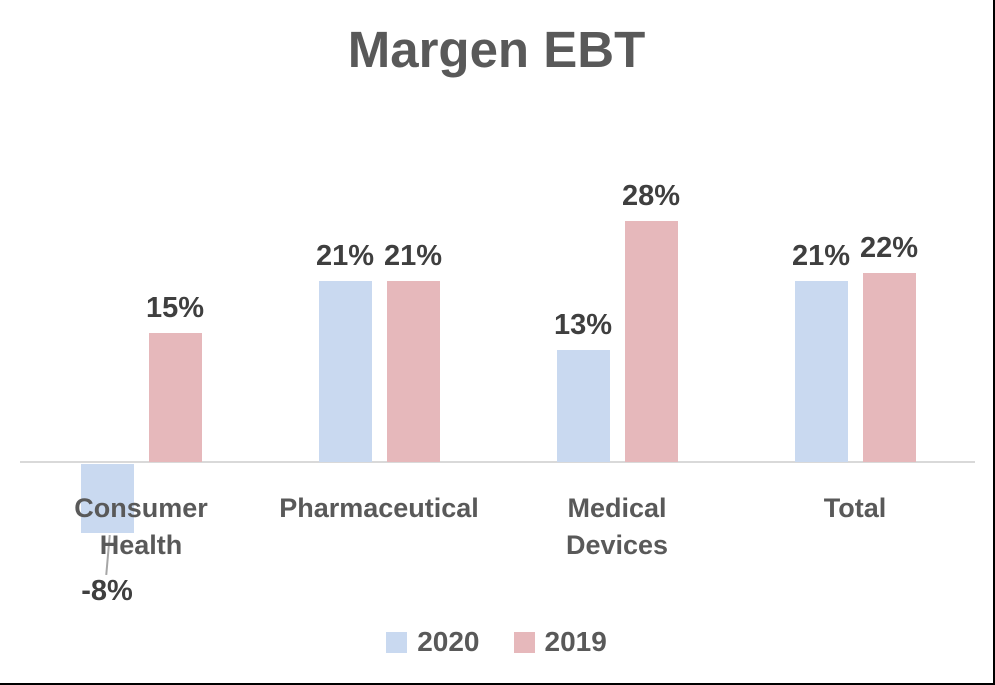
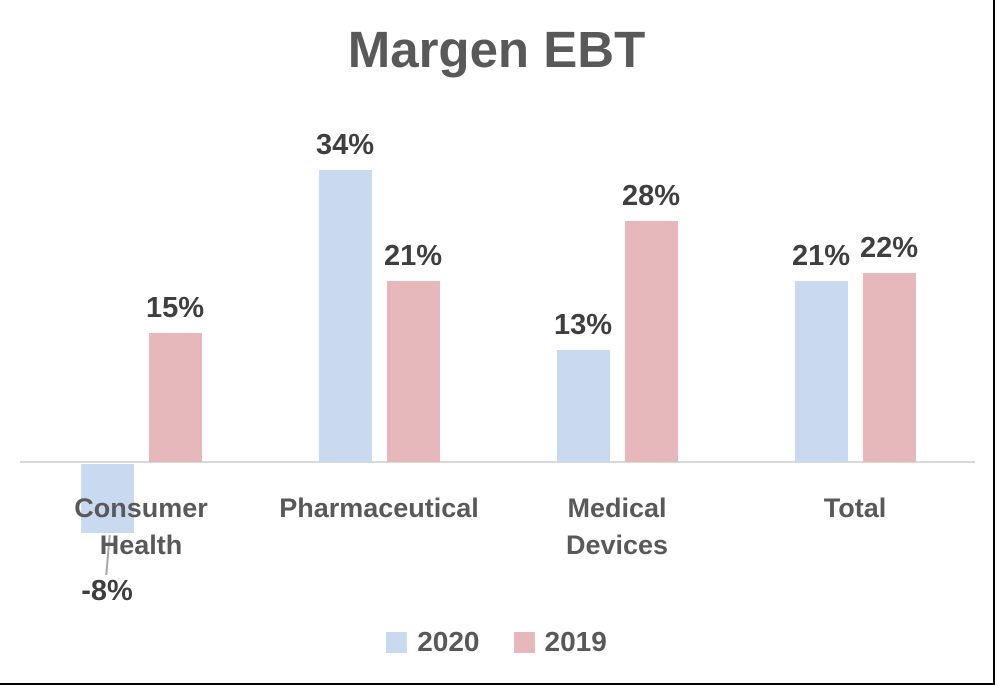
2020/Pharmaceutical: 21% -> 34%
